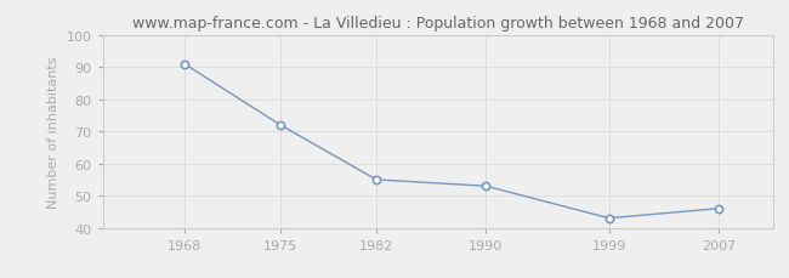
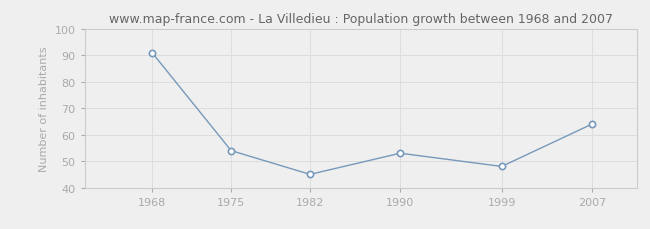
1975: 72 -> 54
1982: 55 -> 45
1999: 43 -> 48
2007: 46 -> 64
